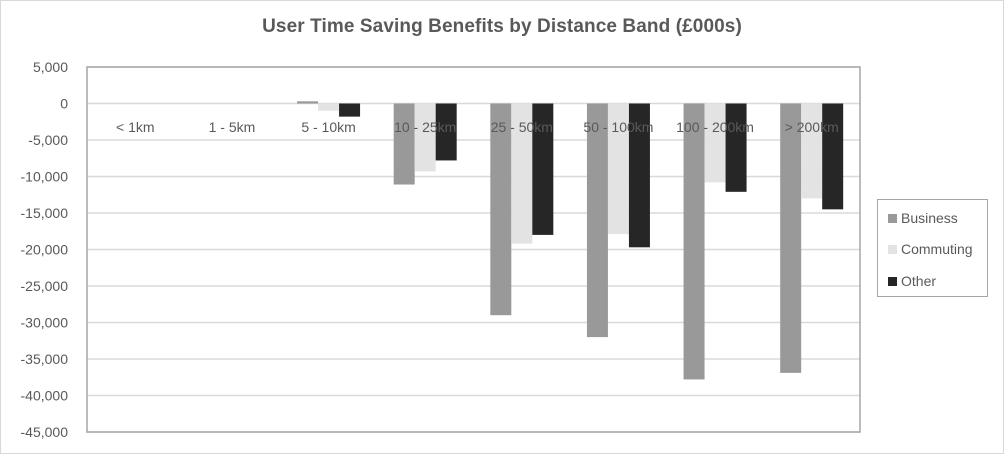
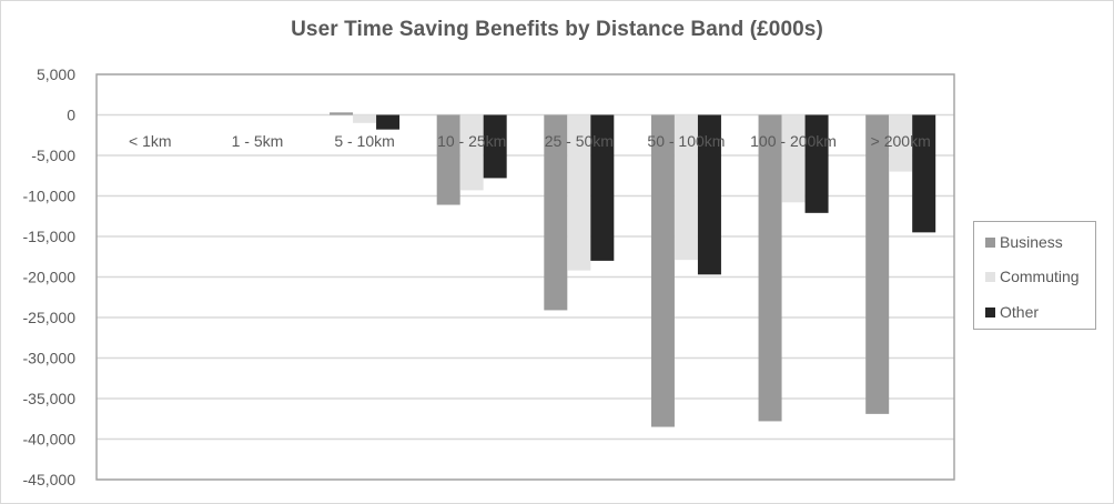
Business/25 - 50km: -29000 -> -24000
Business/50 - 100km: -32000 -> -38000
Commuting/> 200km: -13000 -> -7000
